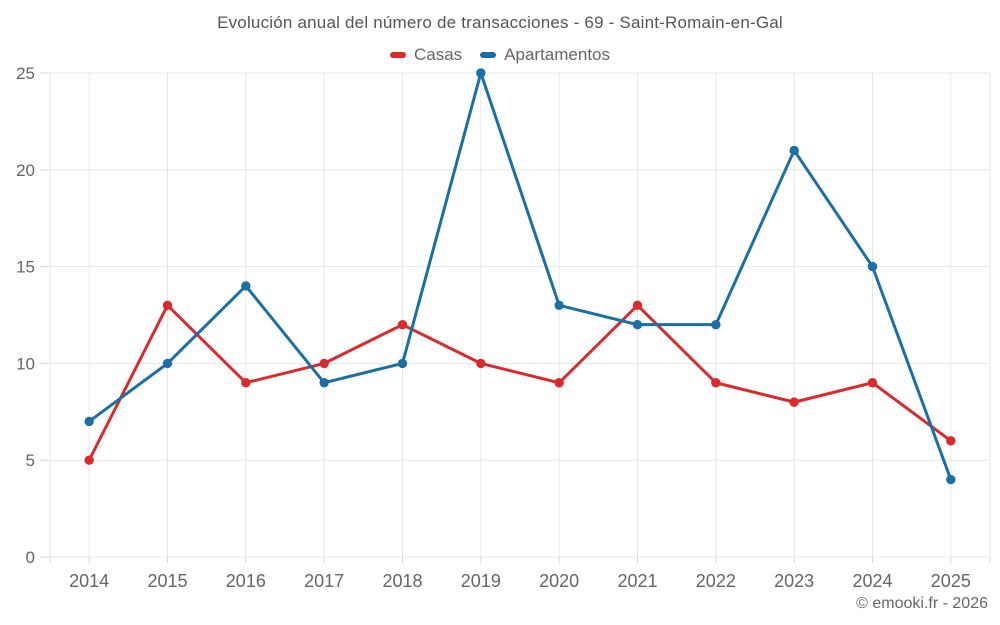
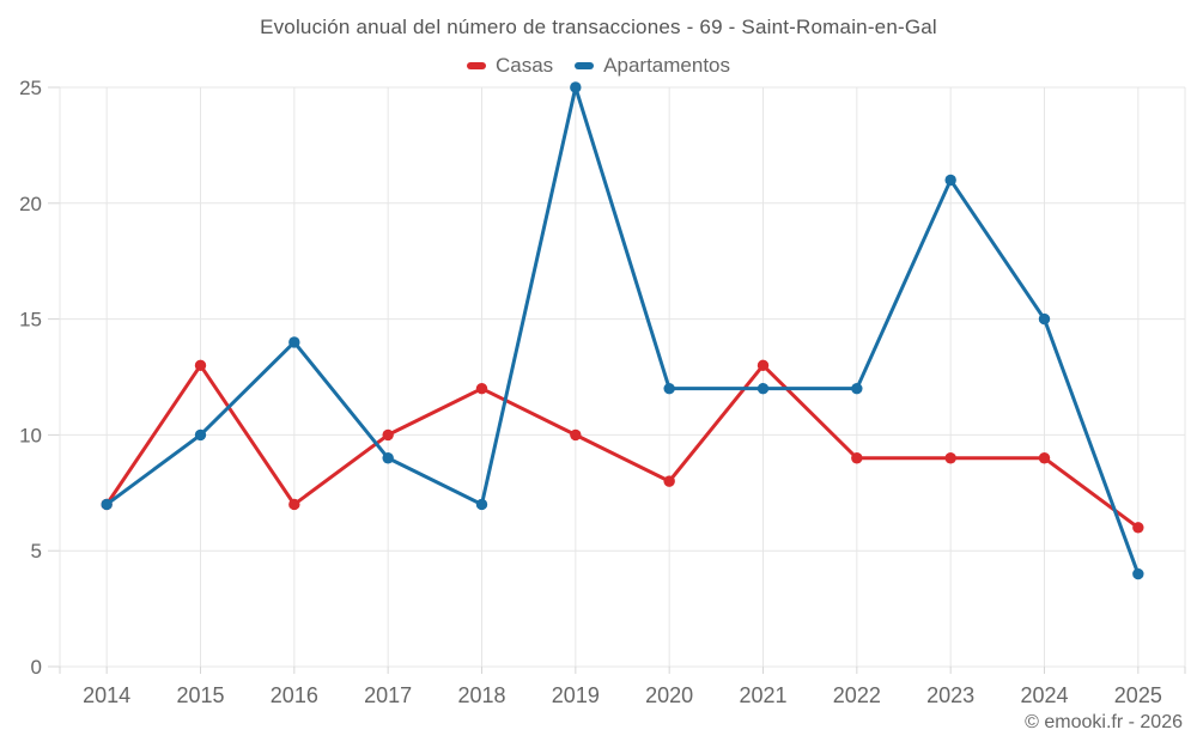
Casas/2014: 5 -> 7
Casas/2016: 9 -> 7
Apartamentos/2018: 10 -> 7
Casas/2020: 9 -> 8
Apartamentos/2020: 13 -> 12
Casas/2023: 8 -> 9
